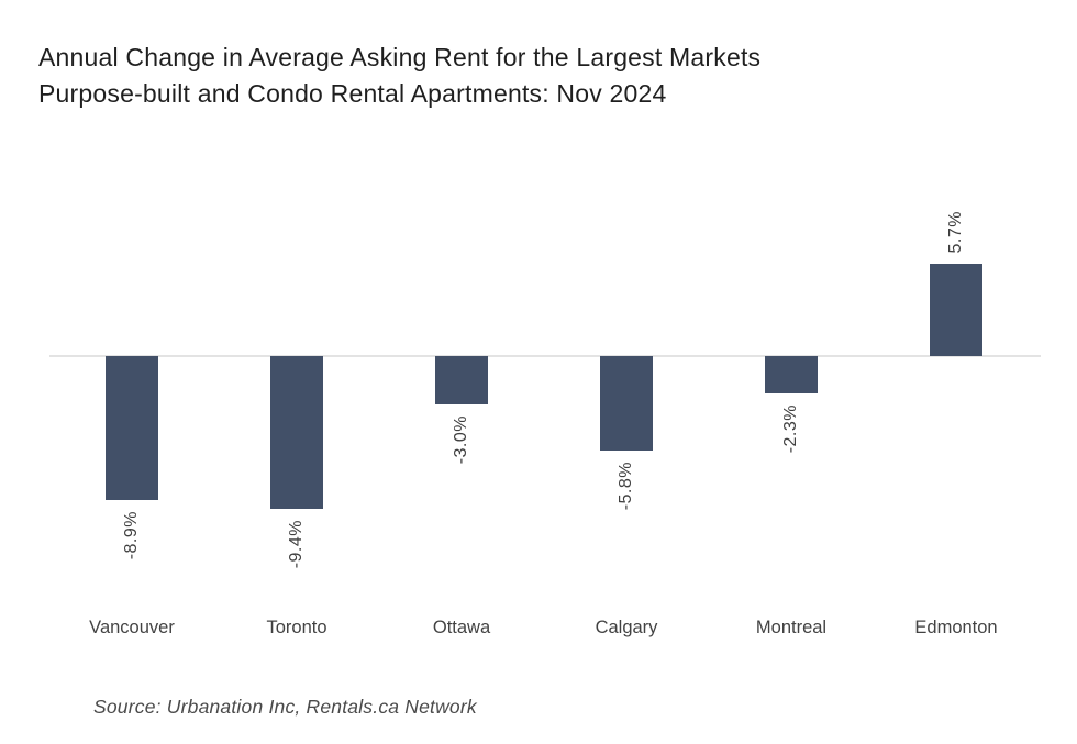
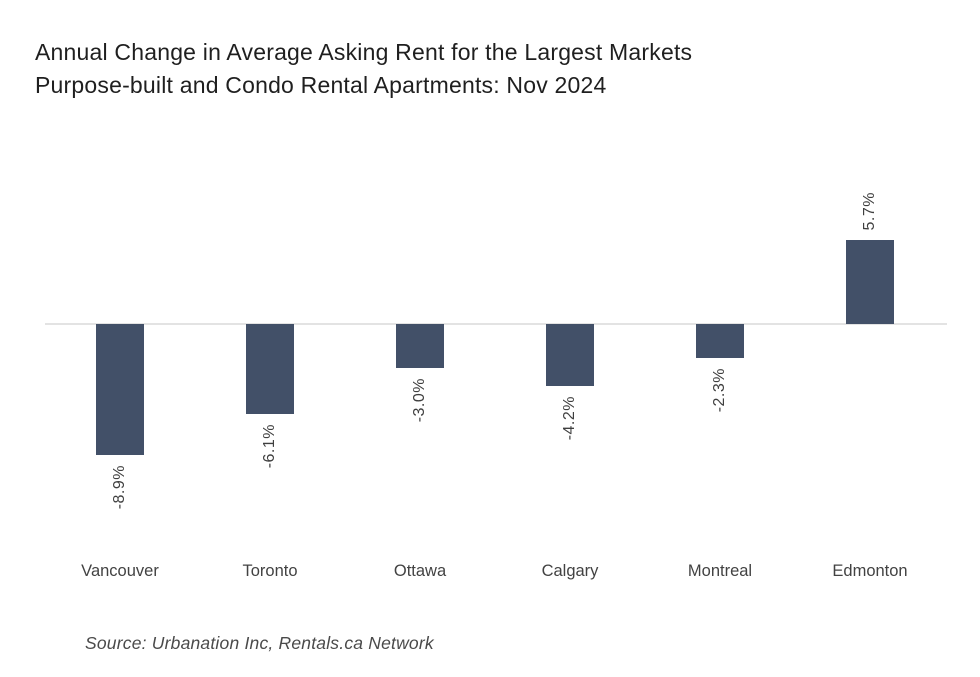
Toronto: -9.4% -> -6.1%
Calgary: -5.8% -> -4.2%
